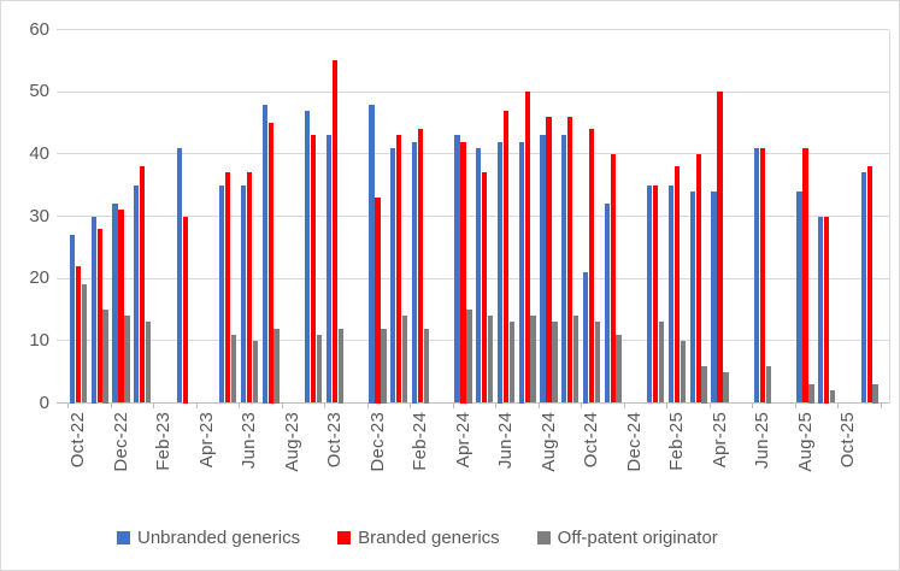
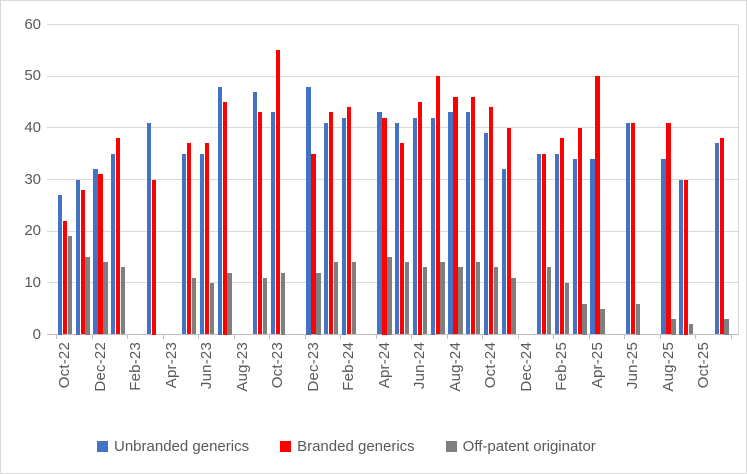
Branded generics/Dec-23: 33 -> 35
Off-patent originator/Feb-24: 12 -> 14
Branded generics/Jun-24: 47 -> 45
Unbranded generics/Oct-24: 21 -> 39
